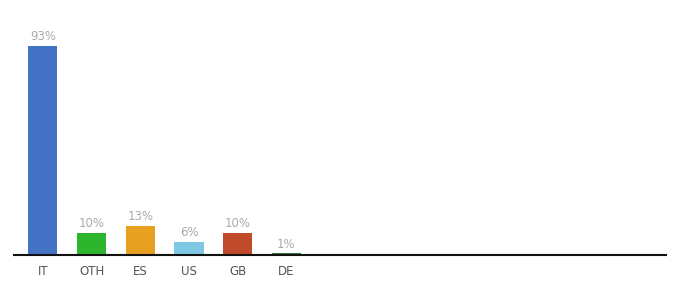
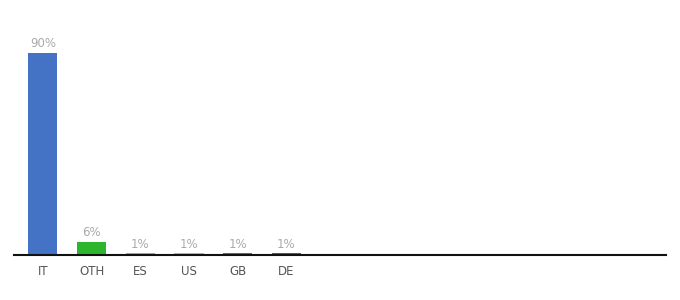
IT: 93% -> 90%
OTH: 10% -> 6%
ES: 13% -> 1%
US: 6% -> 1%
GB: 10% -> 1%
